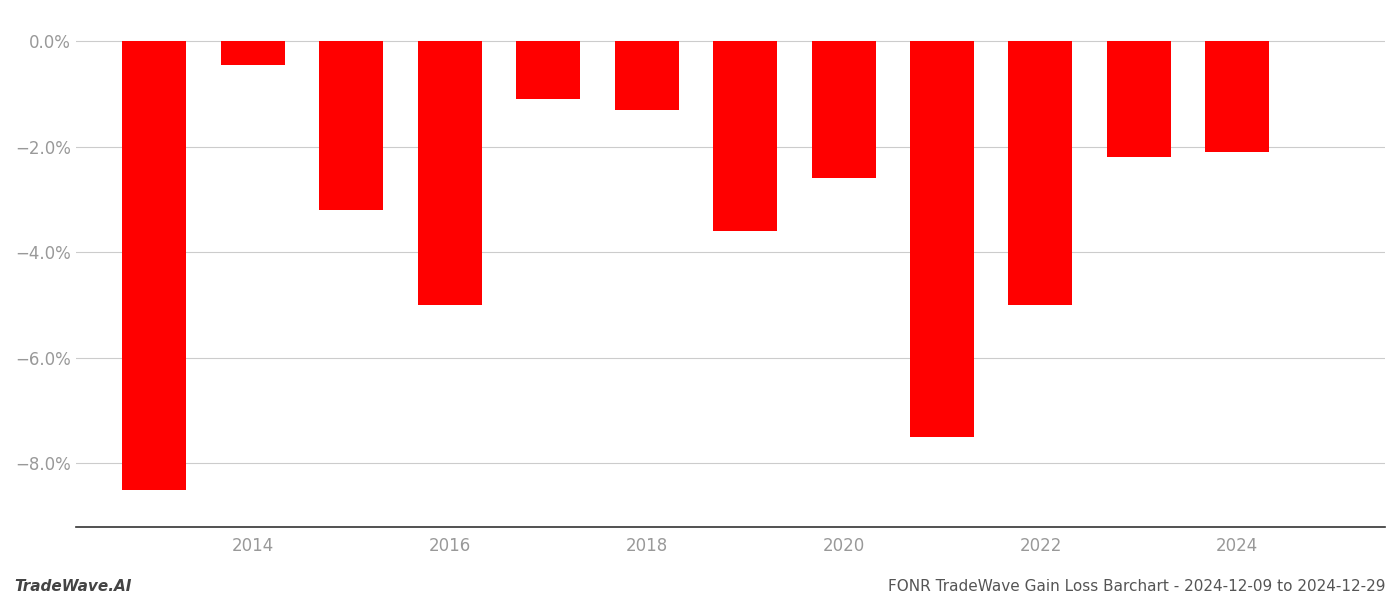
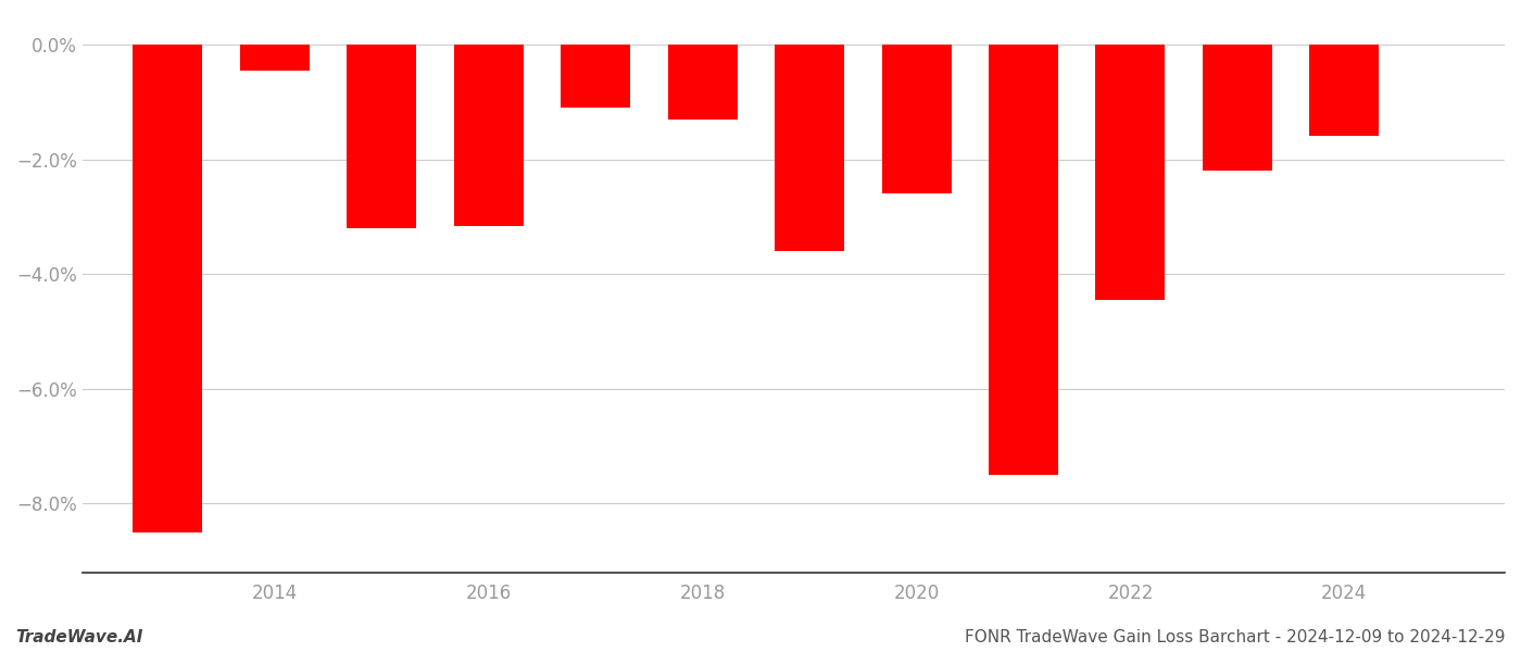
2016: -5.00% -> -3.16%
2022: -5.00% -> -4.44%
2024: -2.10% -> -1.58%
